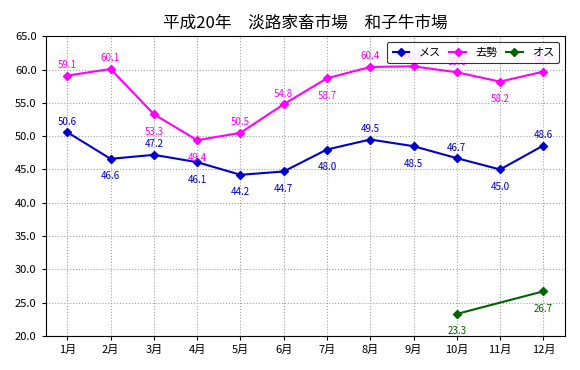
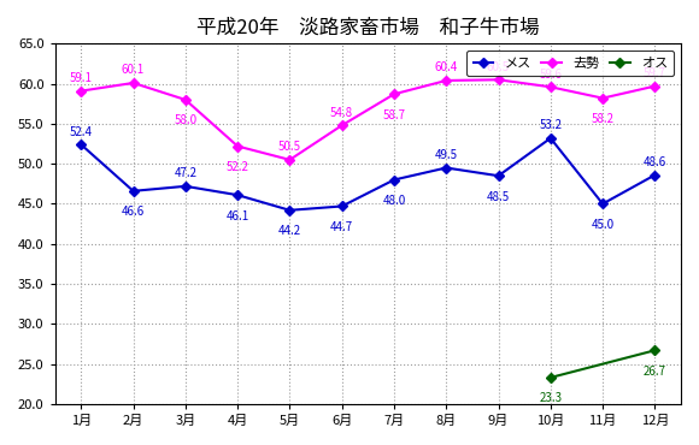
メス/1月: 50.6 -> 52.4
去勢/3月: 53.3 -> 58.0
去勢/4月: 49.4 -> 52.2
メス/10月: 46.7 -> 53.2
